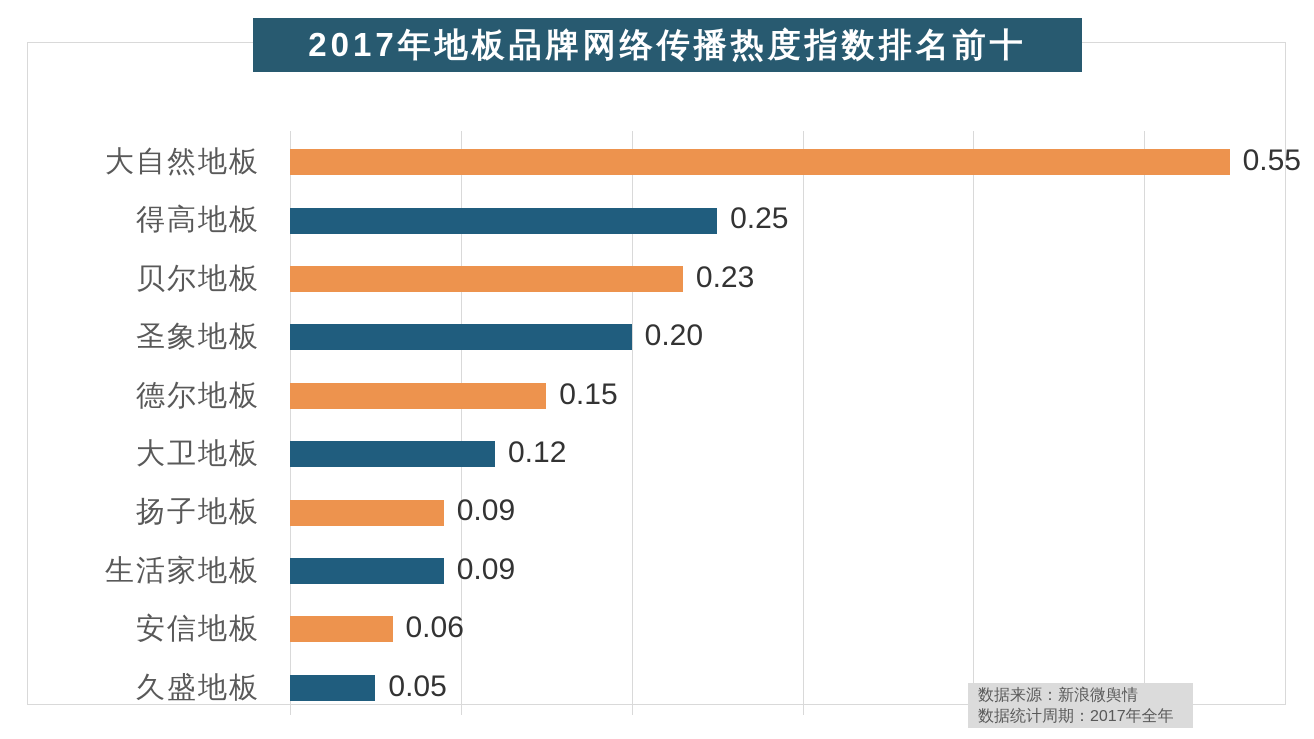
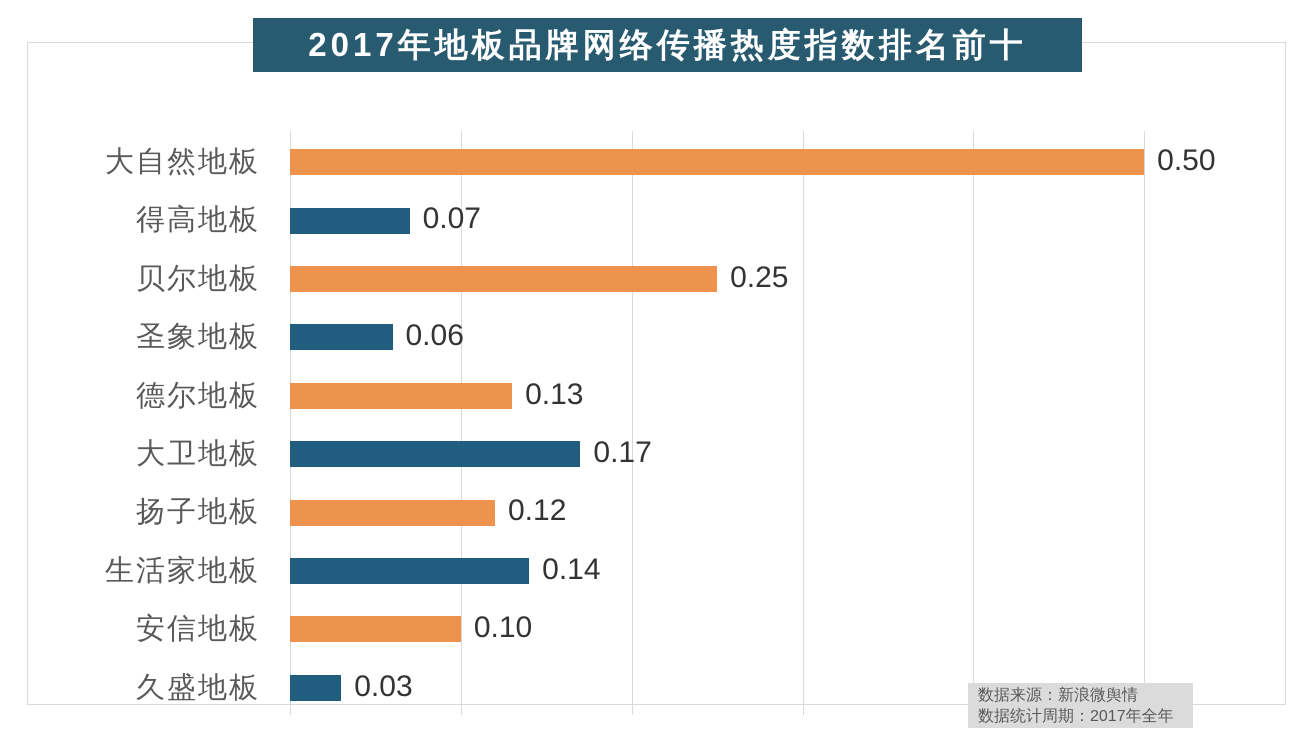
大自然地板: 0.55 -> 0.50
得高地板: 0.25 -> 0.07
贝尔地板: 0.23 -> 0.25
圣象地板: 0.20 -> 0.06
德尔地板: 0.15 -> 0.13
大卫地板: 0.12 -> 0.17
扬子地板: 0.09 -> 0.12
生活家地板: 0.09 -> 0.14
安信地板: 0.06 -> 0.10
久盛地板: 0.05 -> 0.03
